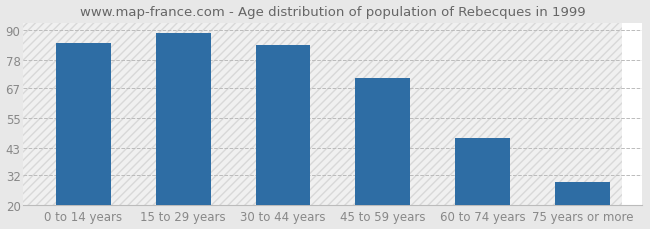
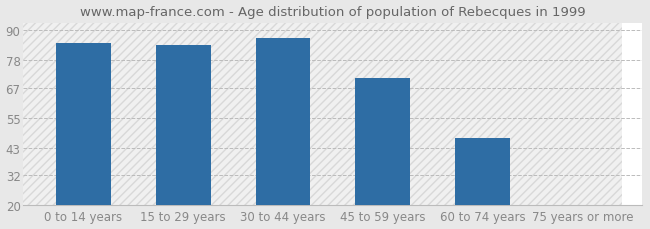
15 to 29 years: 89 -> 84
30 to 44 years: 84 -> 87
75 years or more: 29 -> 20
